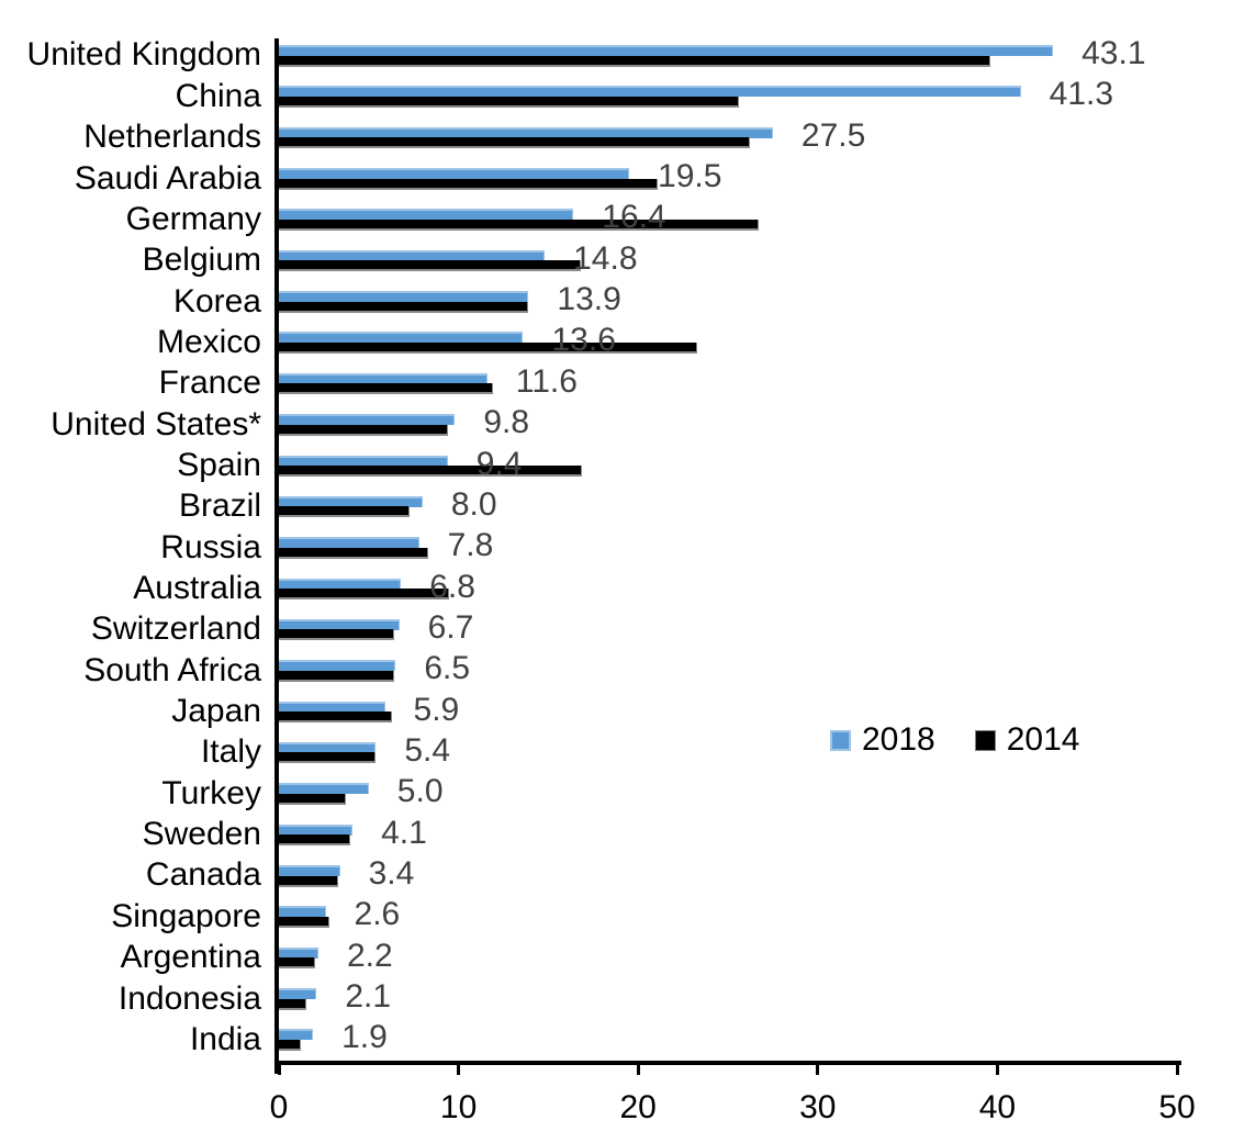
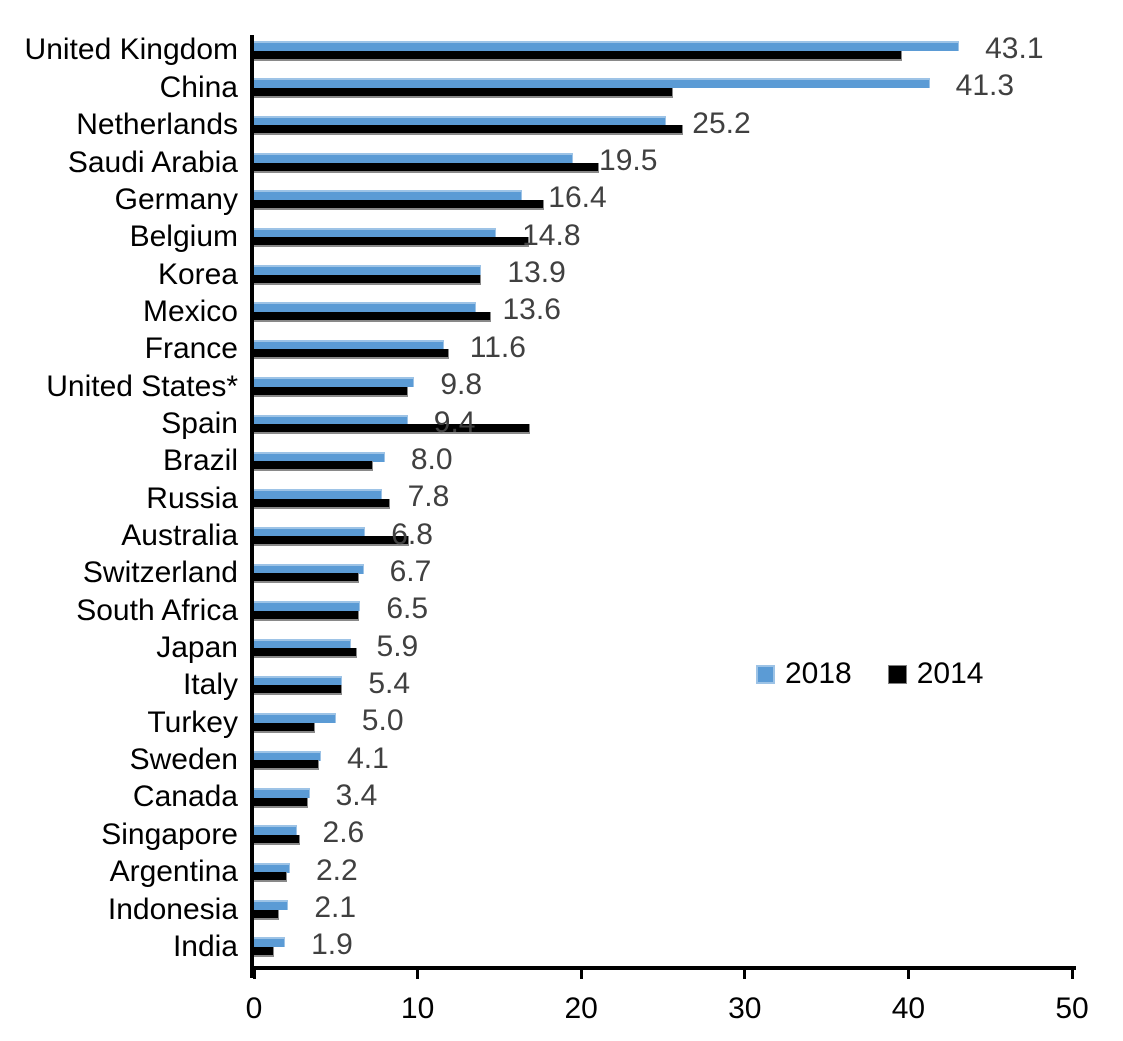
2018/Netherlands: 27.5 -> 25.2
2014/Germany: 26.7 -> 17.7
2014/Mexico: 23.3 -> 14.5
